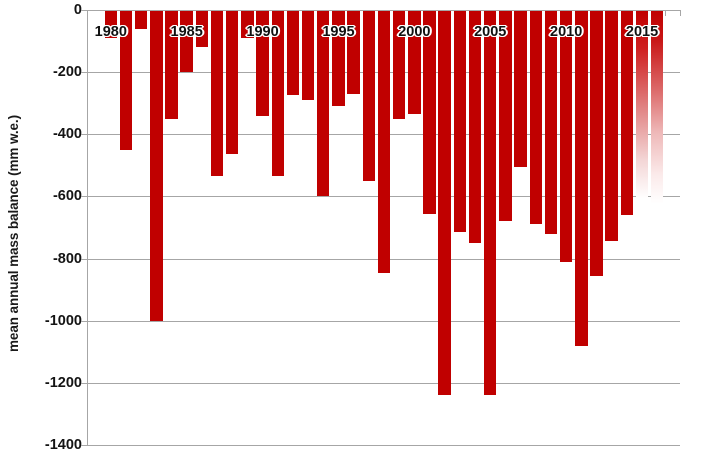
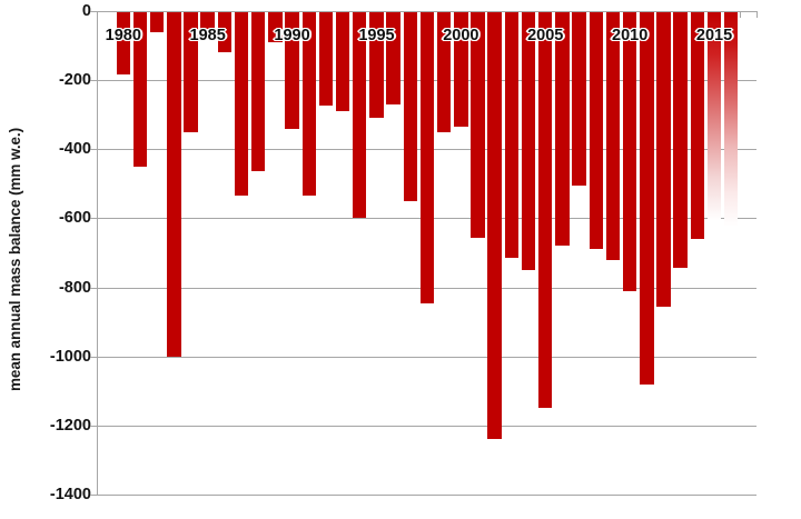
1980: -90 -> -180
1985: -200 -> -50
2005: -1240 -> -1150
